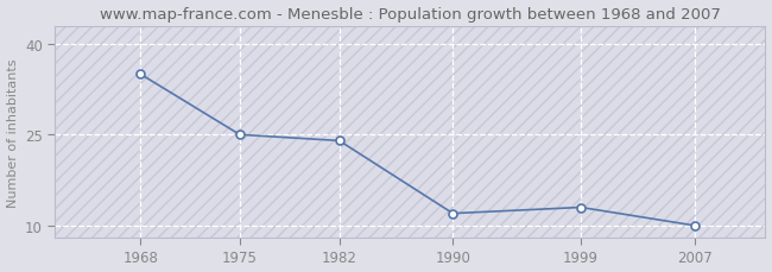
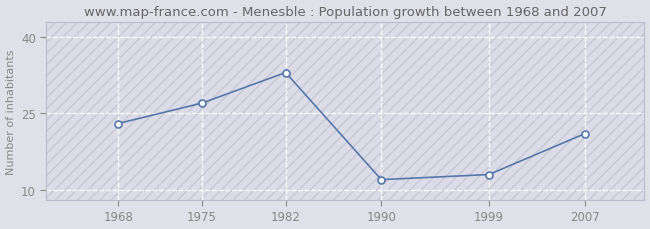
1968: 35 -> 23
1975: 25 -> 27
1982: 24 -> 33
2007: 10 -> 21
